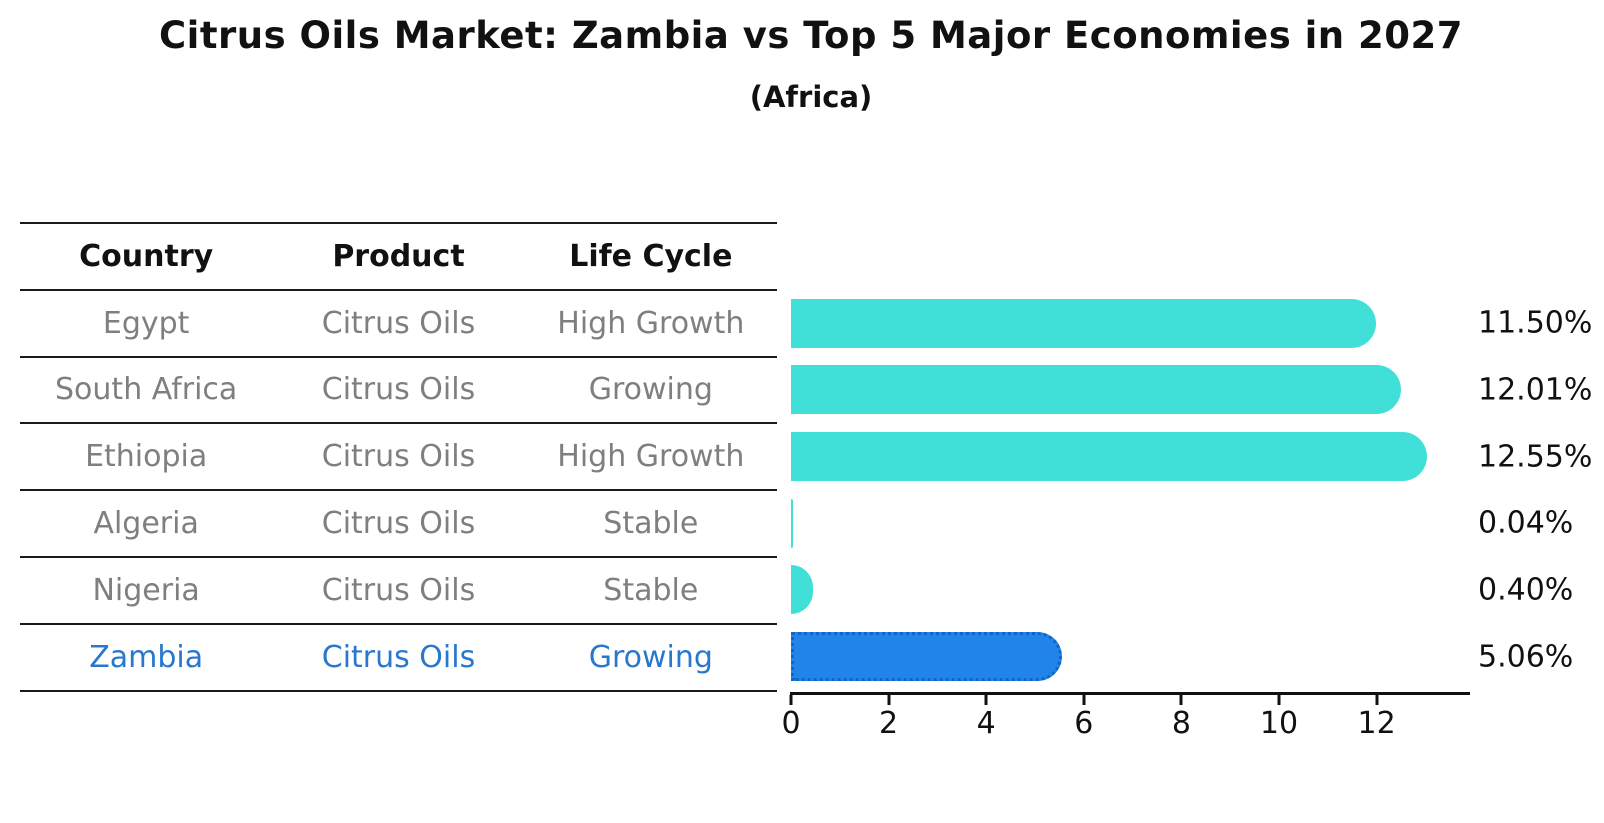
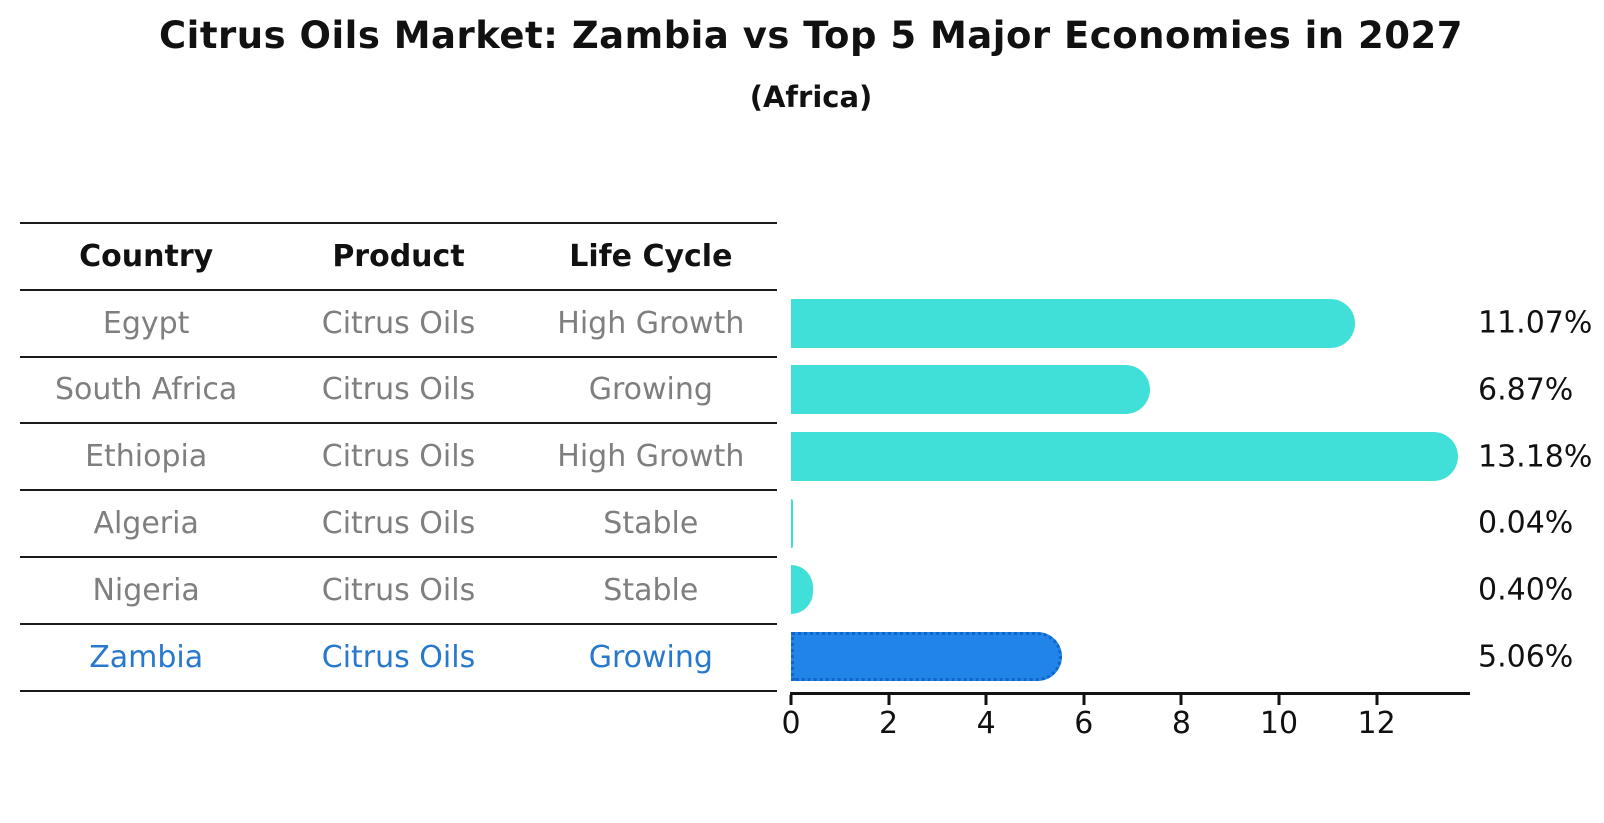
Egypt: 11.50% -> 11.07%
South Africa: 12.01% -> 6.87%
Ethiopia: 12.55% -> 13.18%
